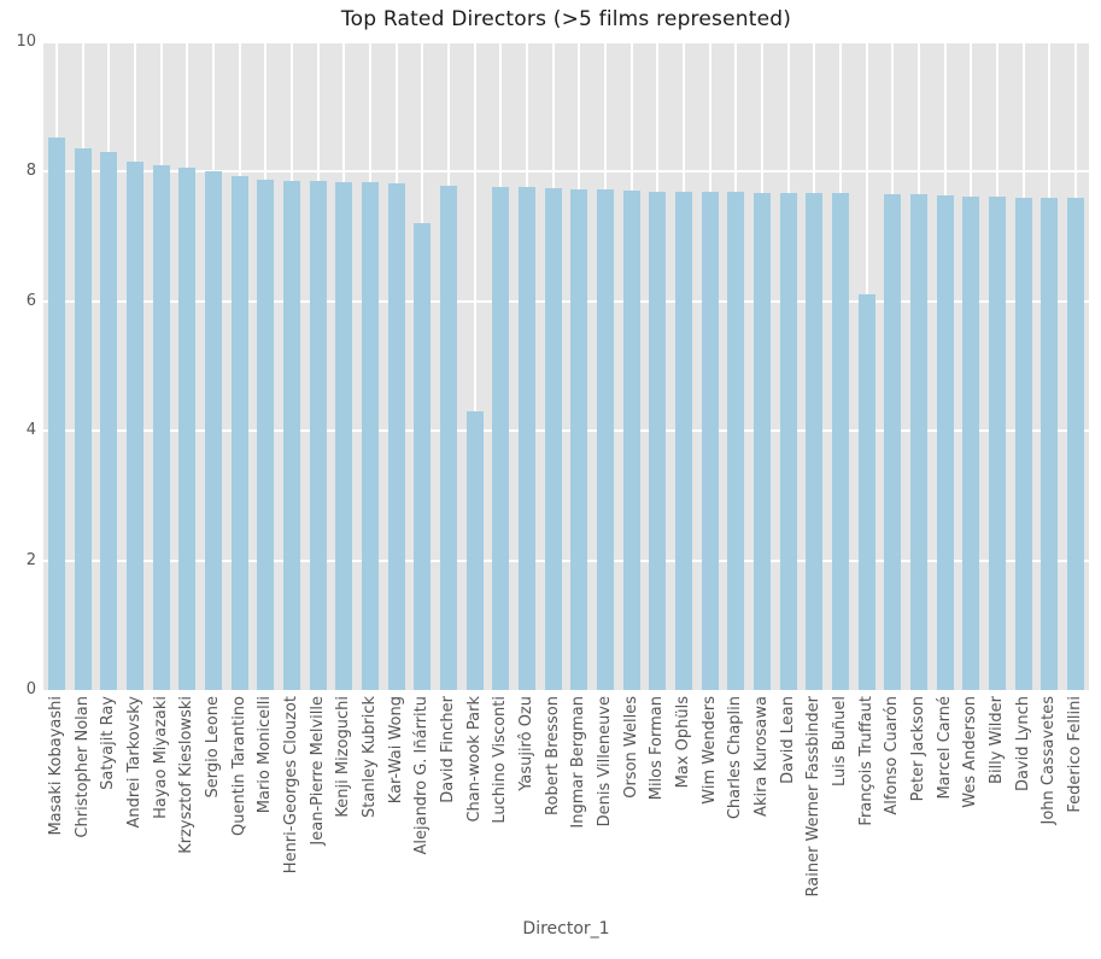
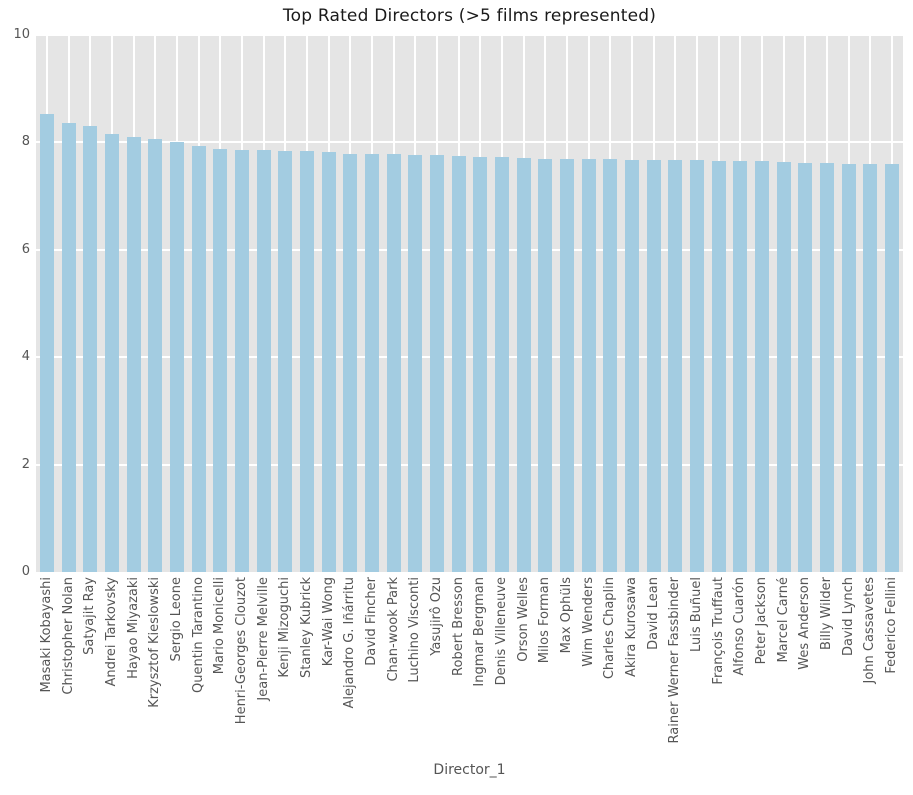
Alejandro G. Iñárritu: 7.2 -> 7.8
Chan-wook Park: 4.3 -> 7.8
François Truffaut: 6.1 -> 7.7
